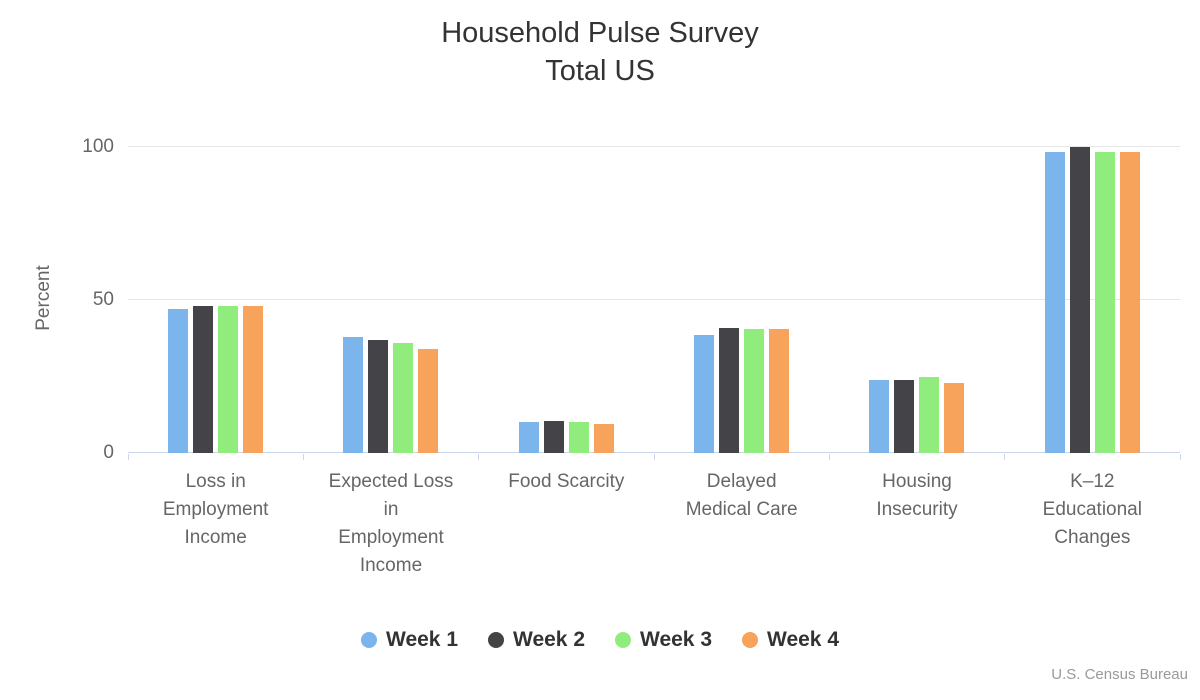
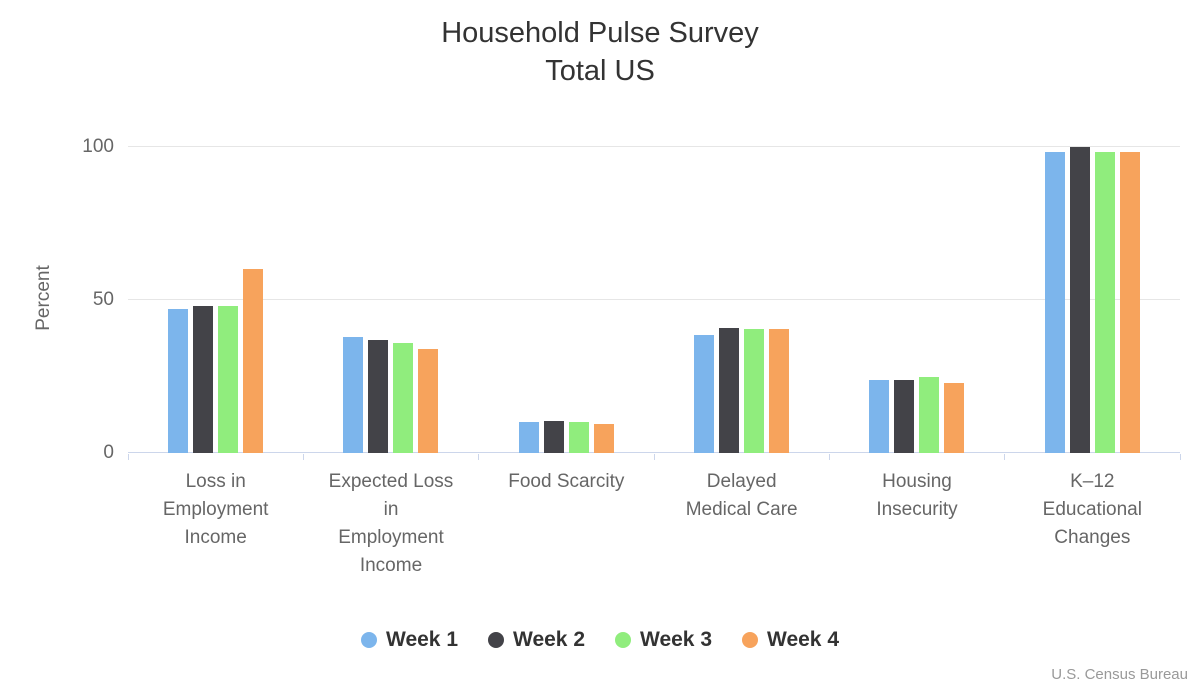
Week 4/Loss in Employment Income: 48 -> 60
